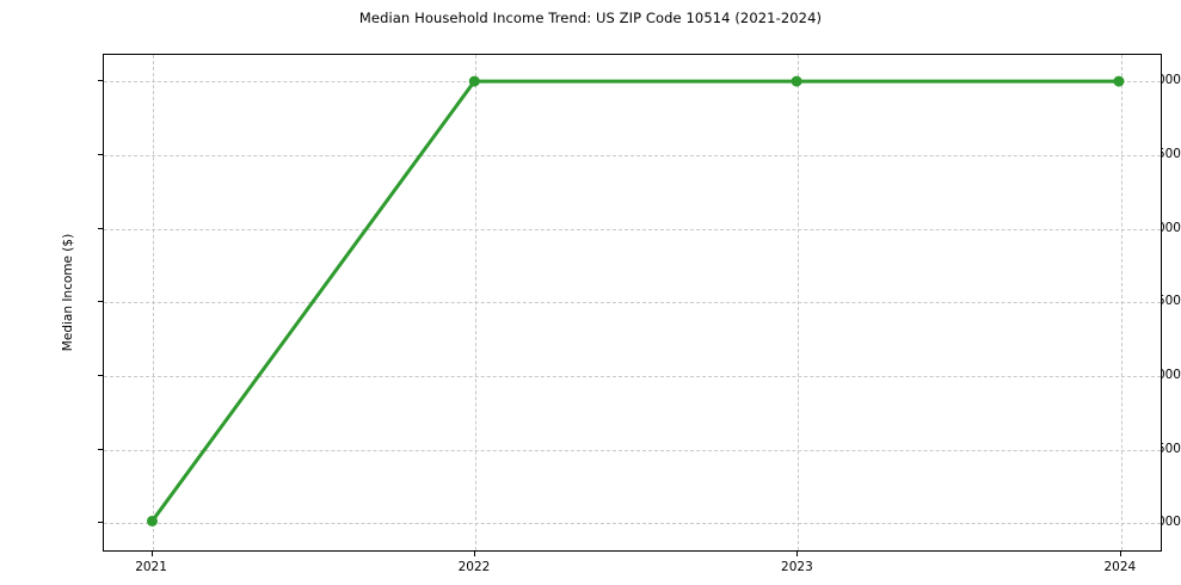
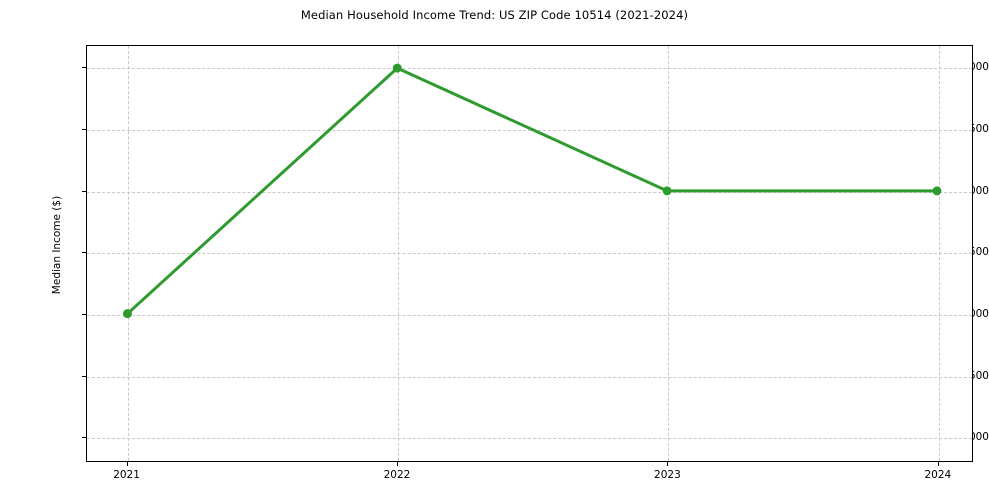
2021: $247000 -> $248000
2023: $250000 -> $249000
2024: $250000 -> $249000
